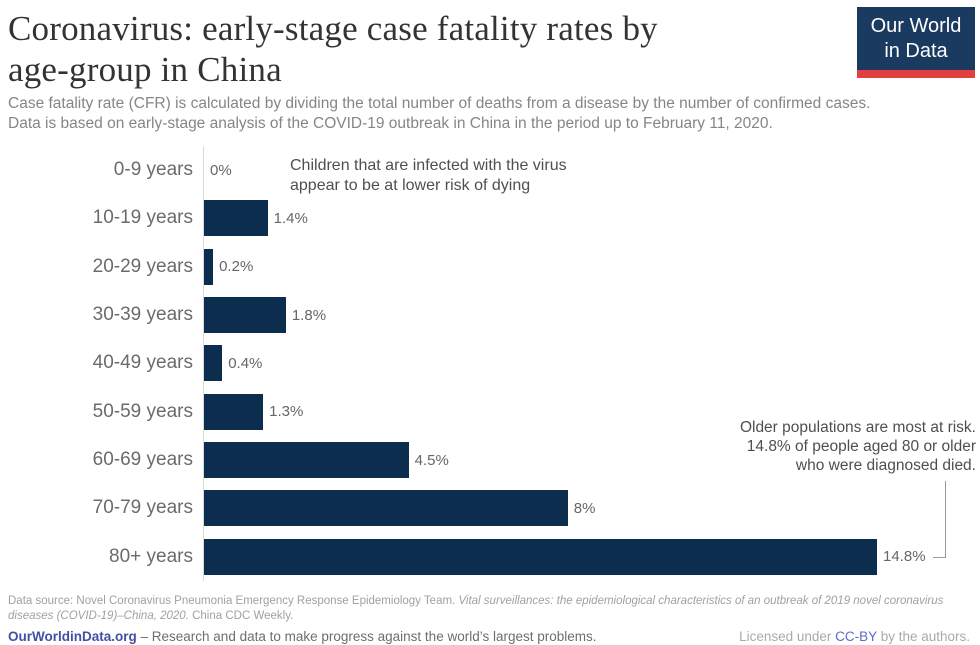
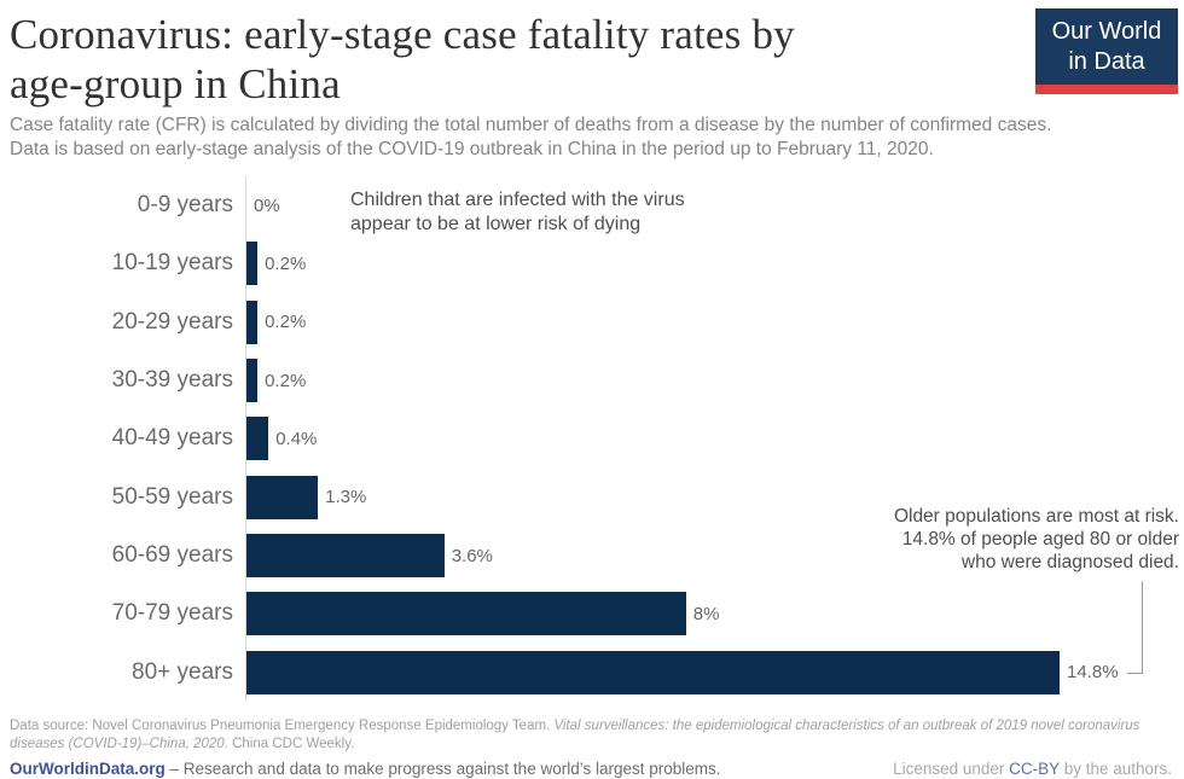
10-19 years: 1.4% -> 0.2%
30-39 years: 1.8% -> 0.2%
60-69 years: 4.5% -> 3.6%
